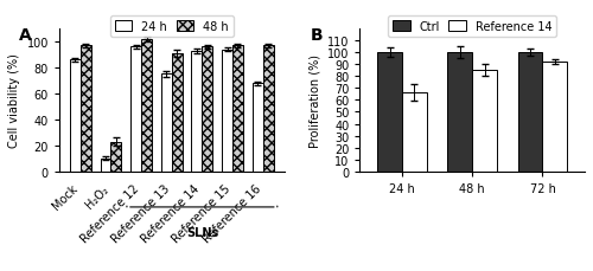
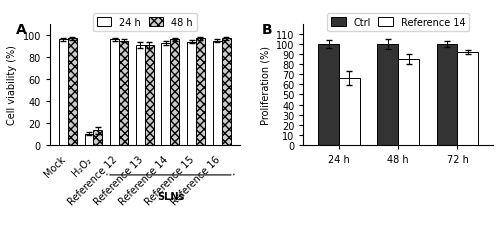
24 h/Mock: 86 -> 96
48 h/H₂O₂: 23 -> 13
48 h/Reference 12: 102 -> 95
24 h/Reference 13: 75 -> 91
24 h/Reference 16: 68 -> 95
